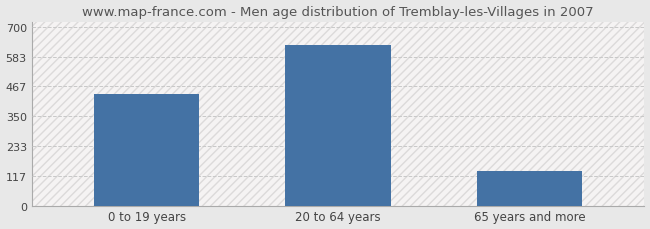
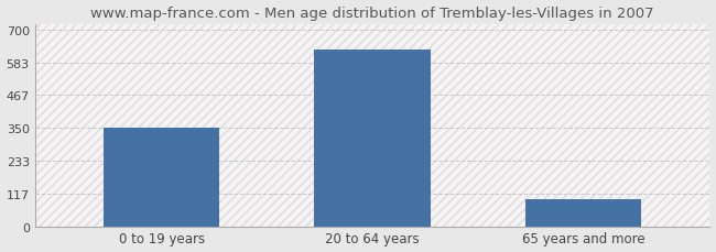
0 to 19 years: 435 -> 350
65 years and more: 135 -> 95
